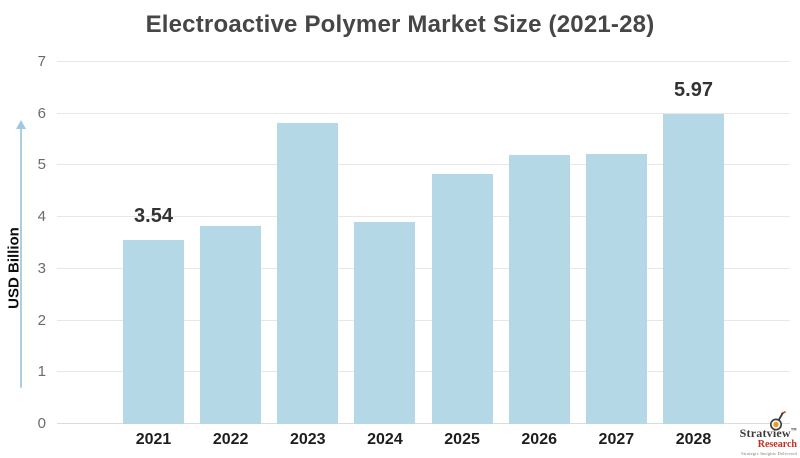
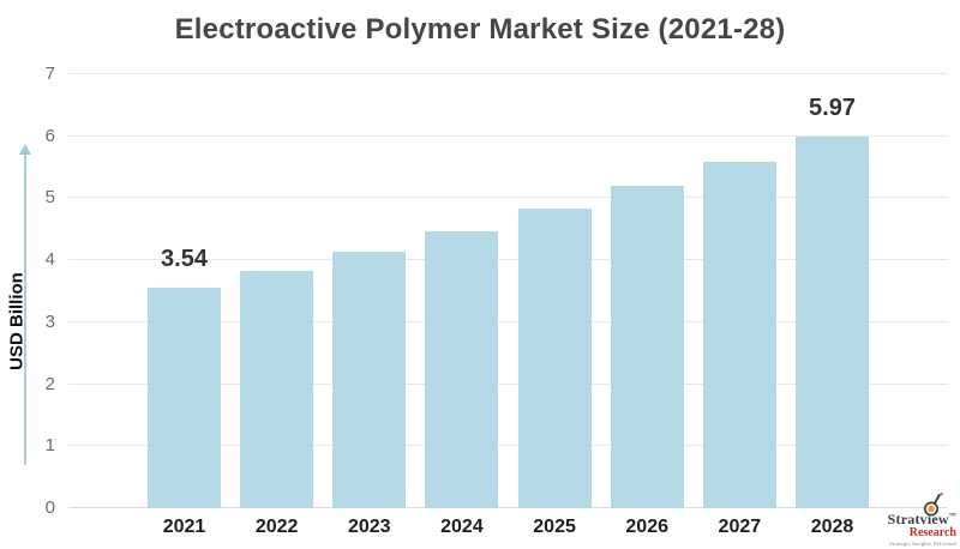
2023: 5.8 -> 4.1
2024: 3.9 -> 4.5
2027: 5.2 -> 5.6
